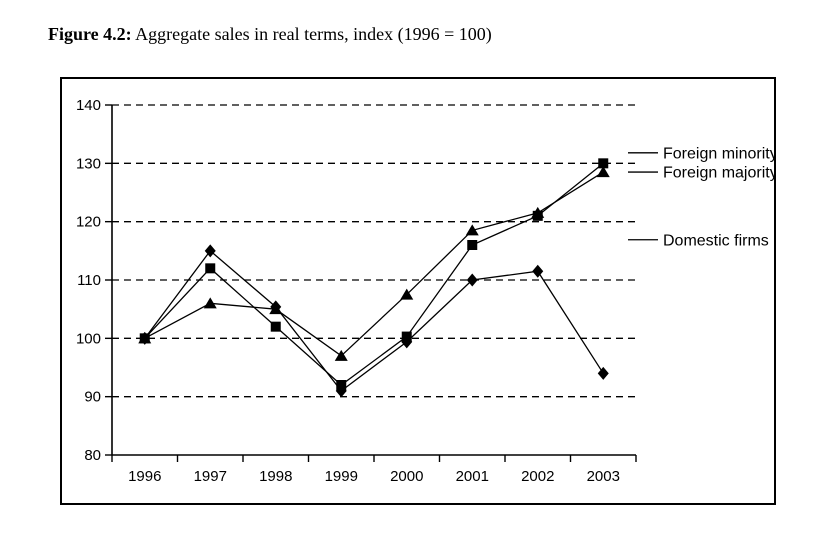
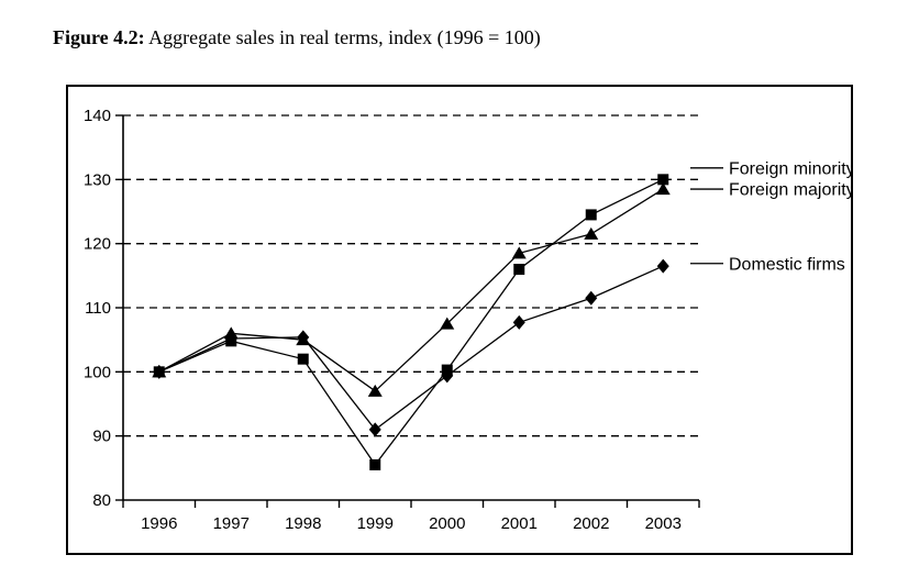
Foreign minority/1997: 112 -> 105
Domestic firms/1997: 115 -> 105
Foreign minority/1999: 92 -> 86
Domestic firms/2001: 110 -> 108
Foreign minority/2002: 121 -> 124
Domestic firms/2003: 94 -> 116
